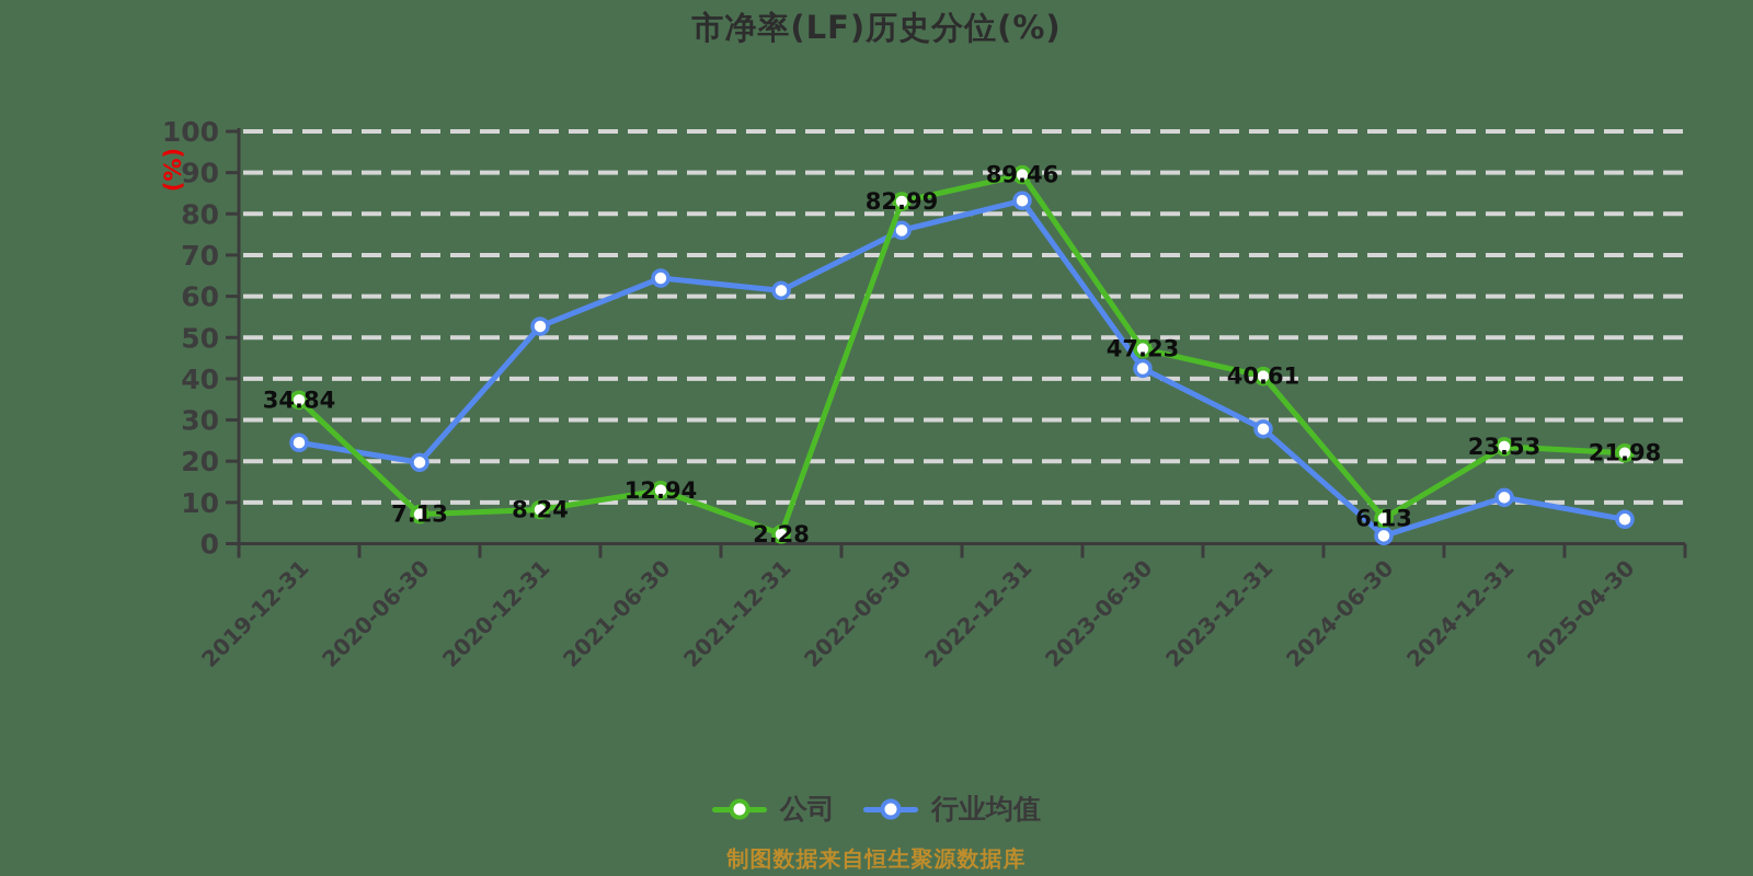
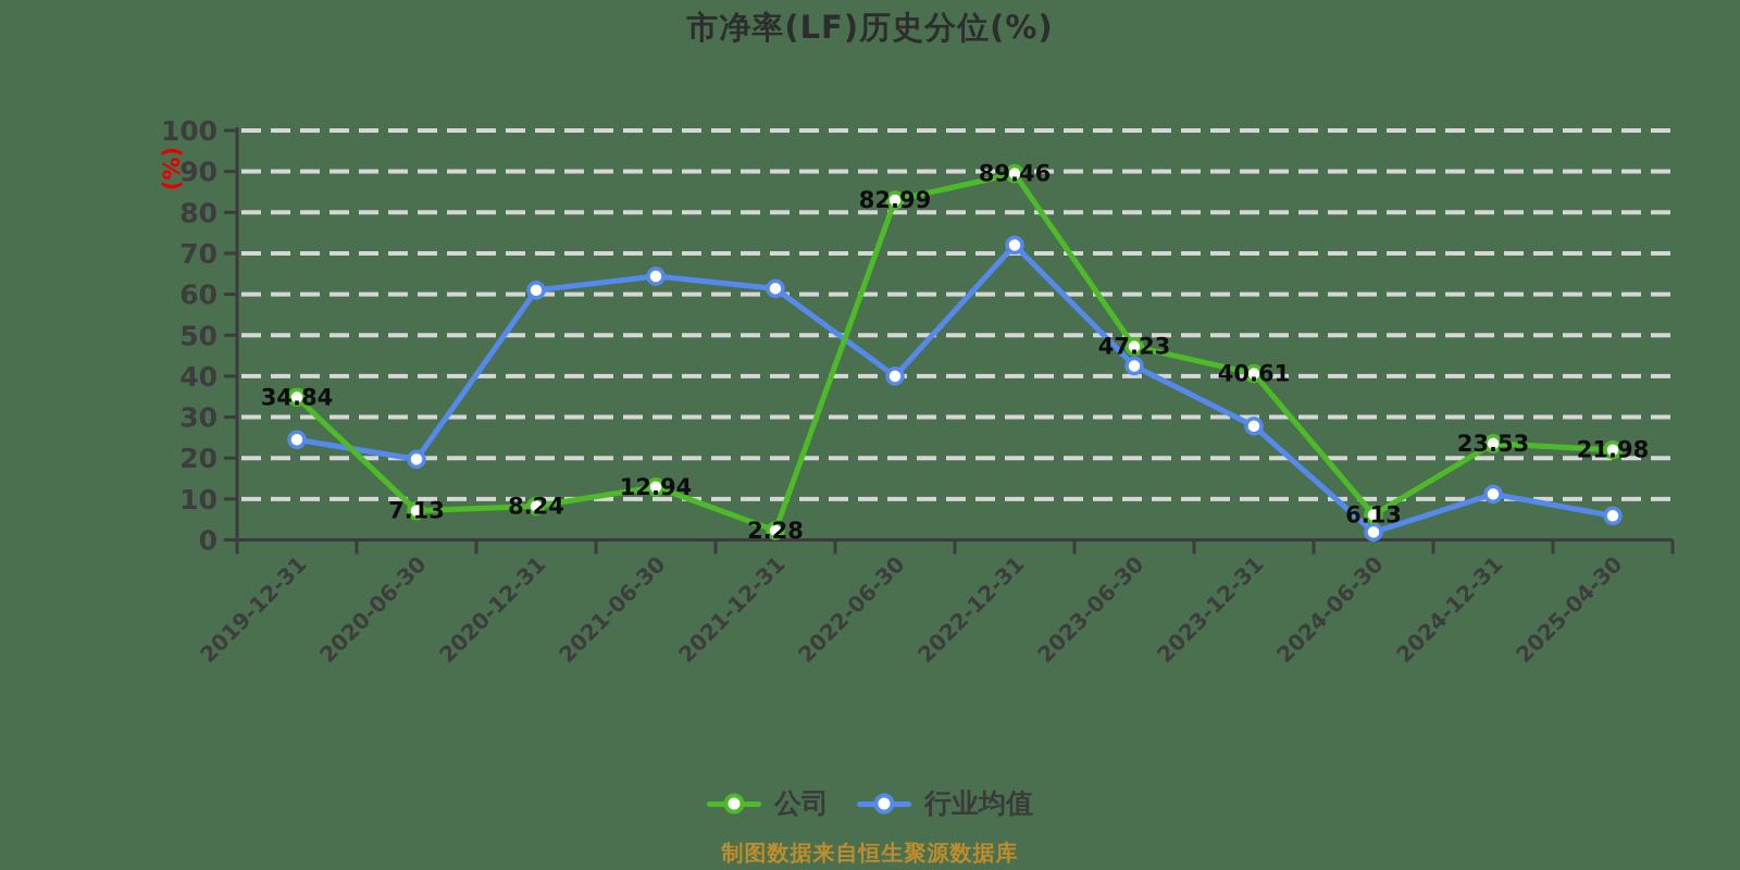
行业均值/2020-12-31: 53 -> 61
行业均值/2022-06-30: 76 -> 40
行业均值/2022-12-31: 83 -> 72
